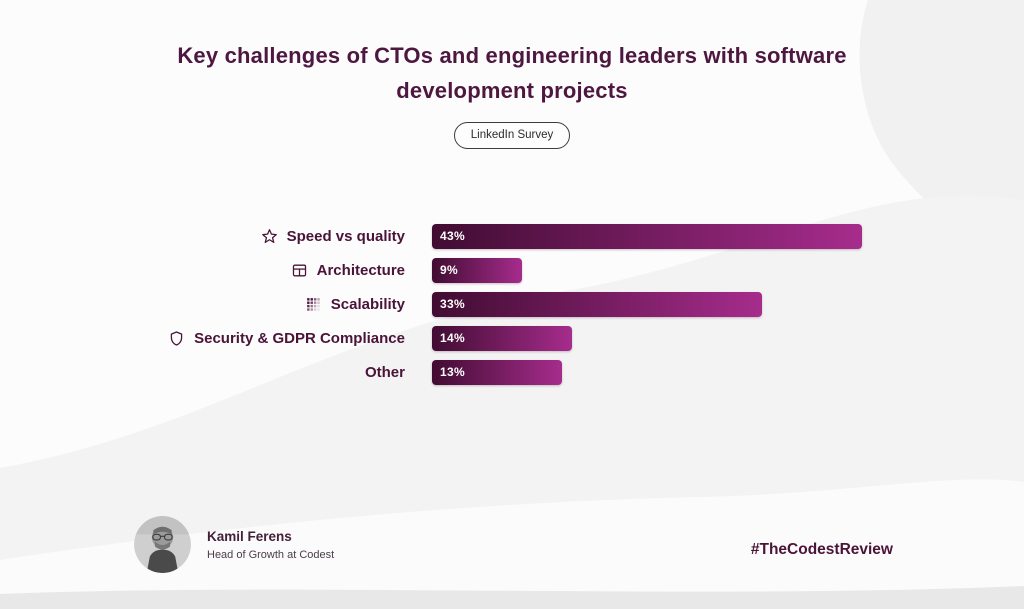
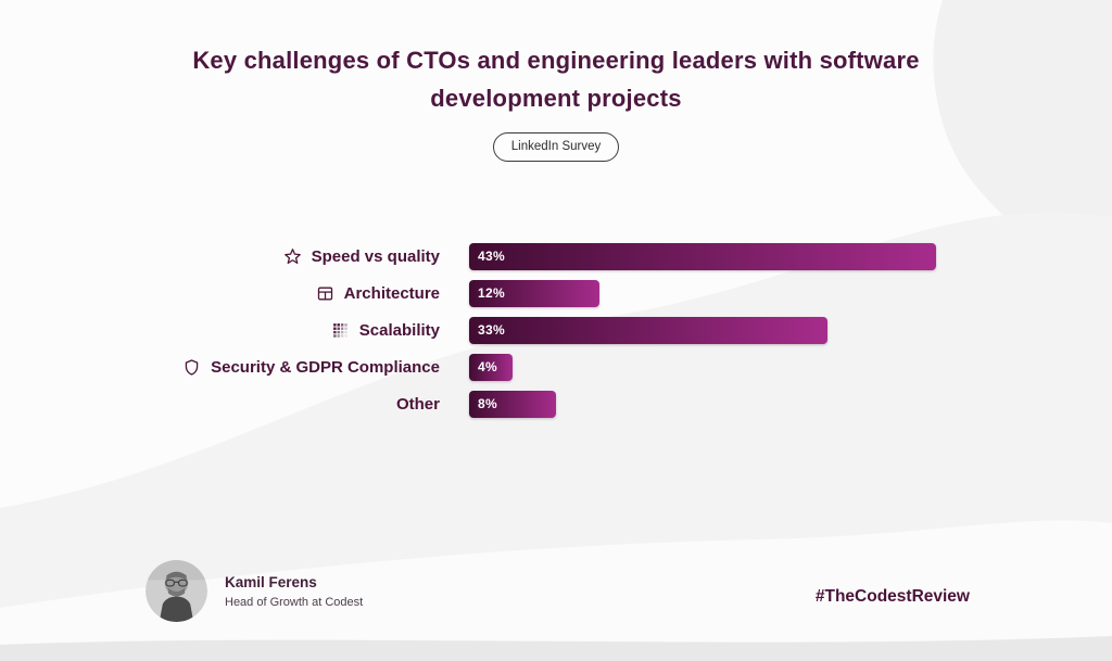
Architecture: 9% -> 12%
Security & GDPR Compliance: 14% -> 4%
Other: 13% -> 8%
